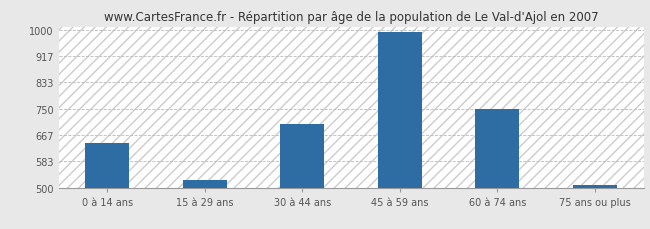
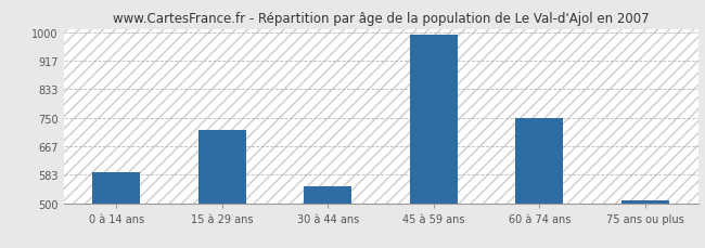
0 à 14 ans: 640 -> 590
15 à 29 ans: 525 -> 715
30 à 44 ans: 700 -> 550
